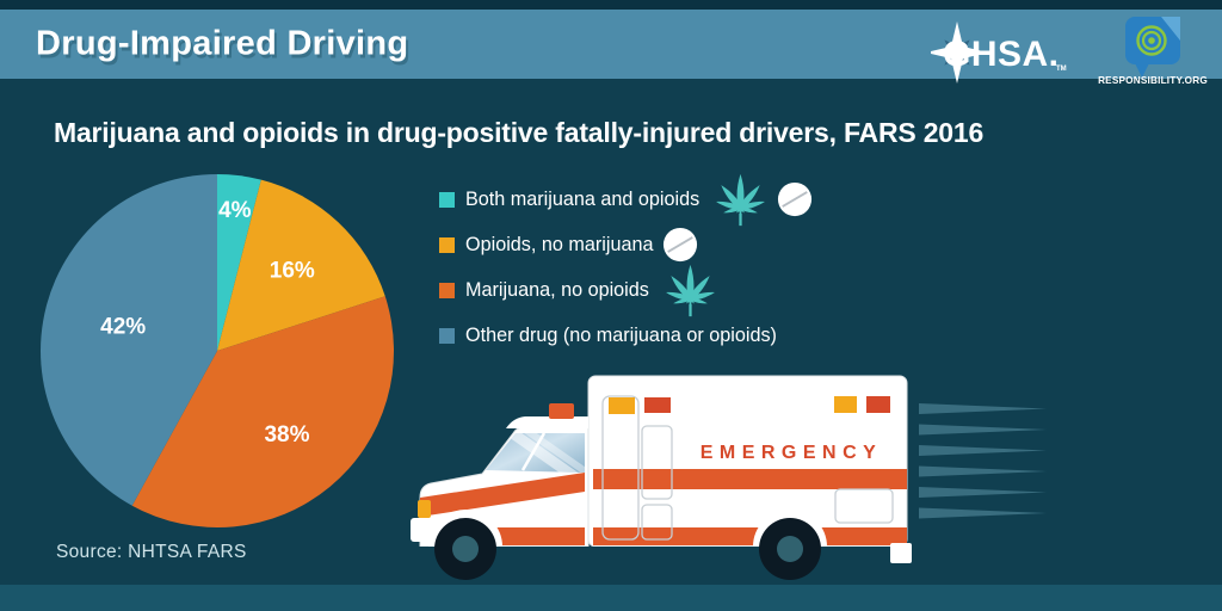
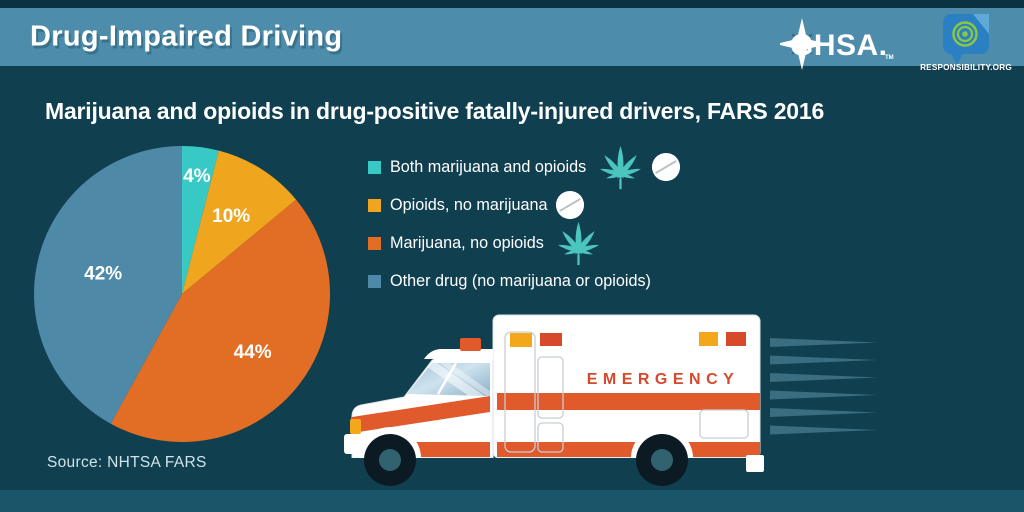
Opioids, no marijuana: 16% -> 10%
Marijuana, no opioids: 38% -> 44%
